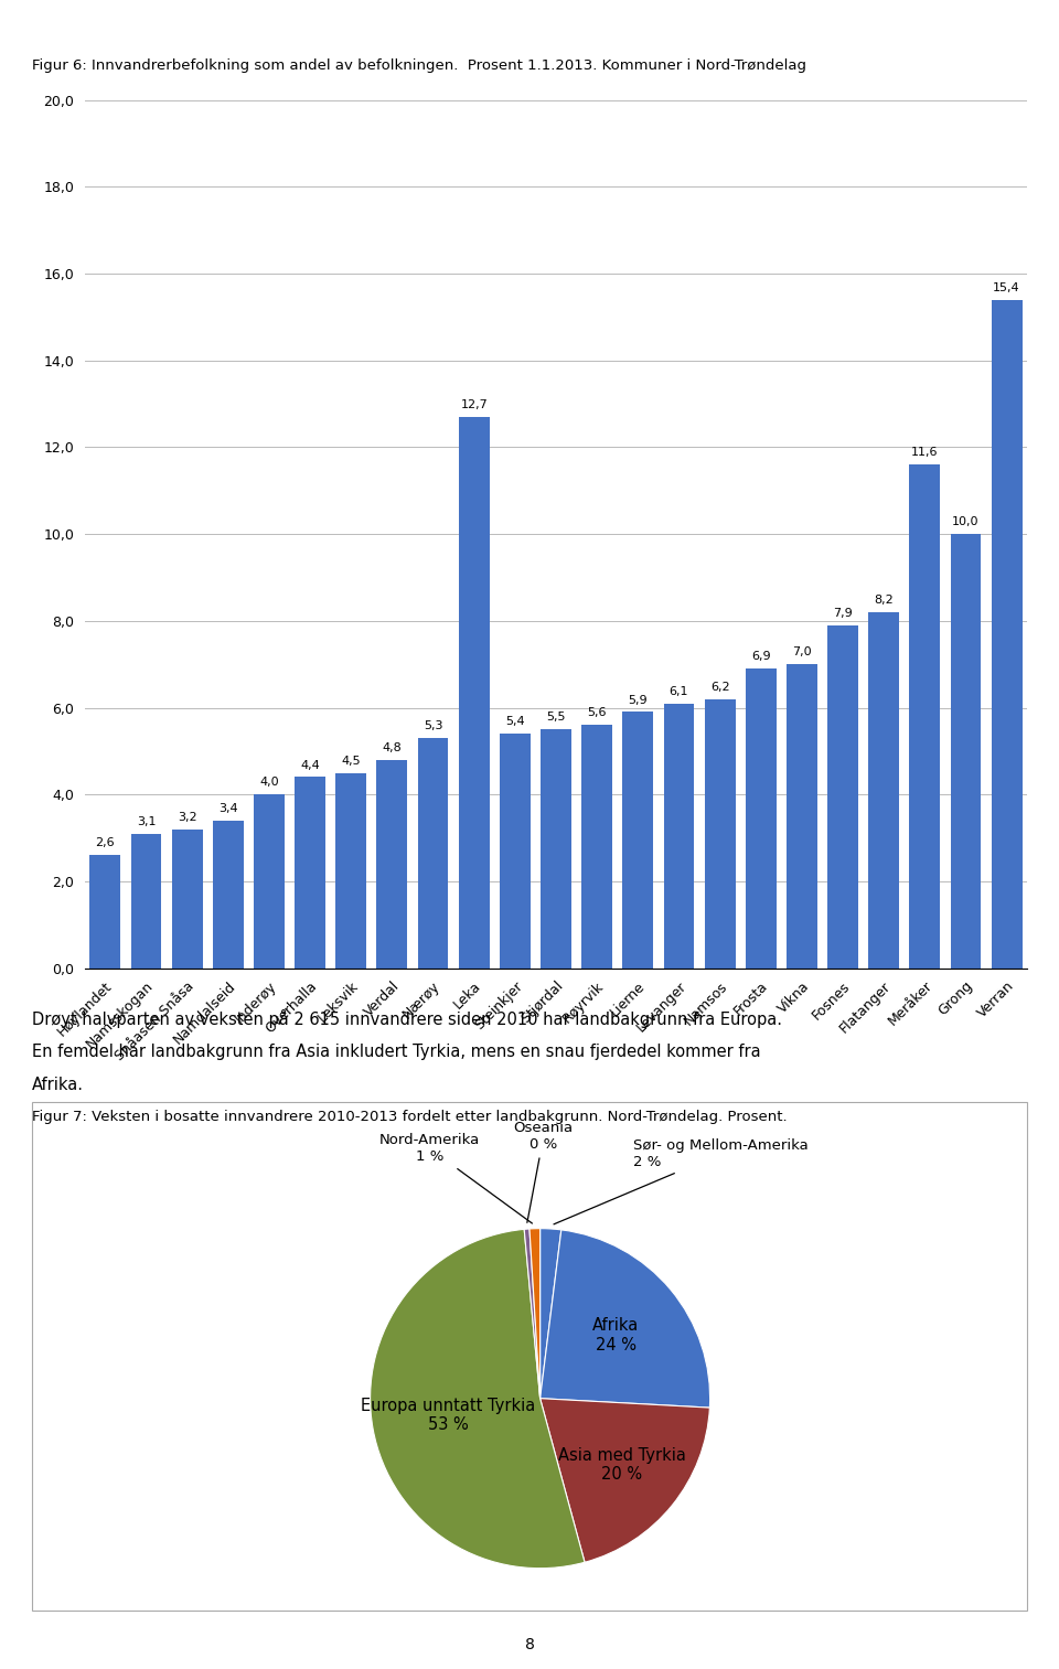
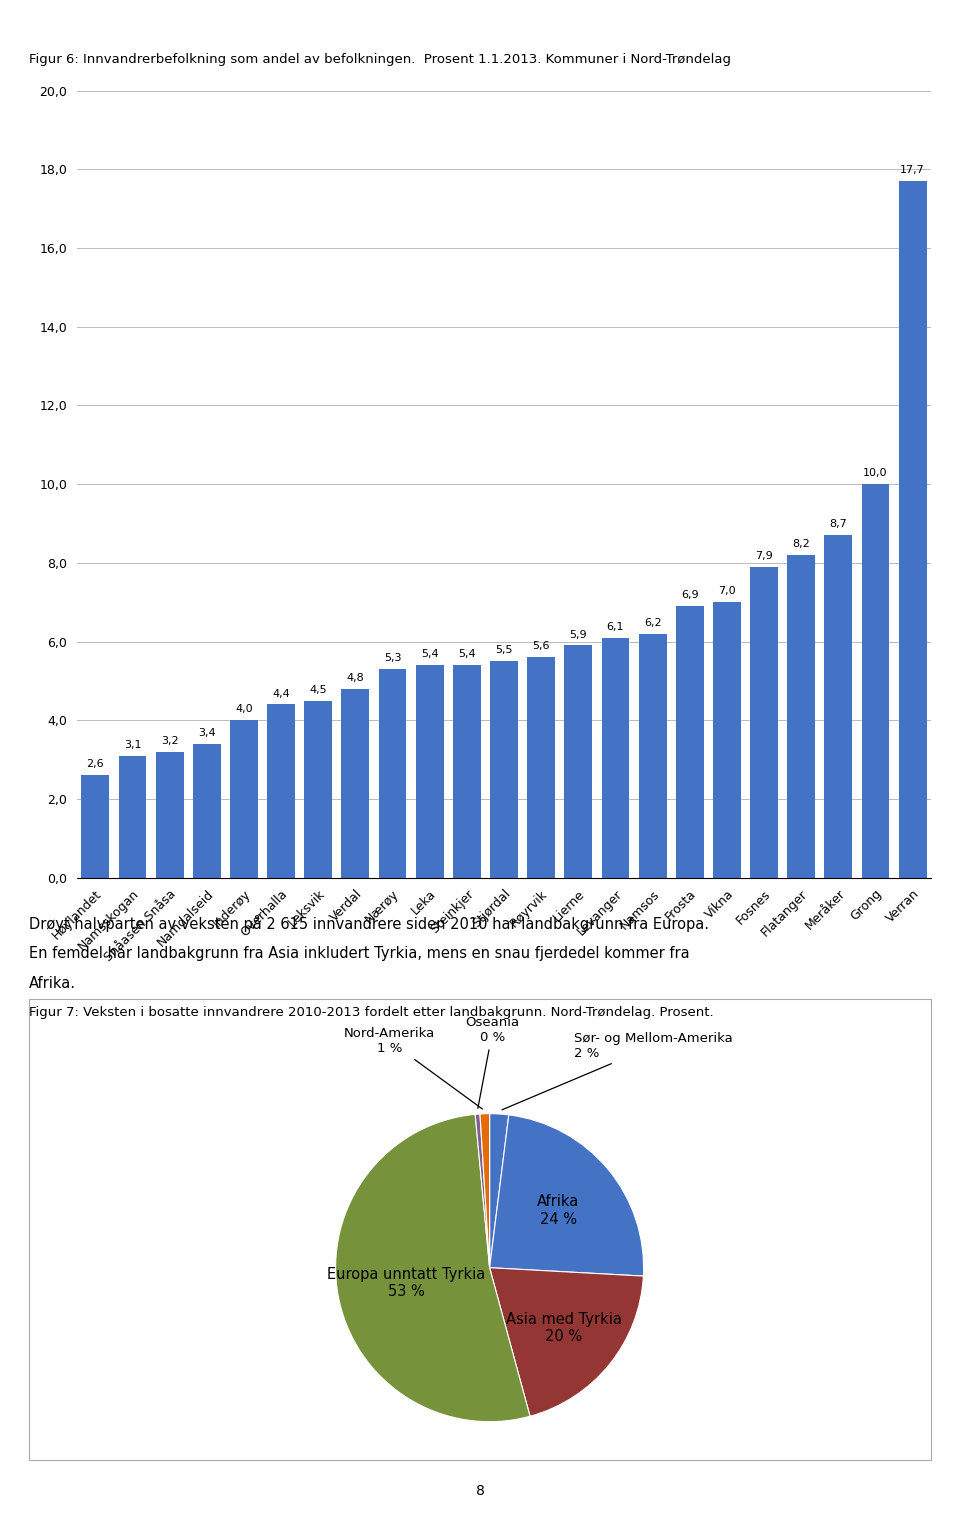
Leka: 12,7 -> 5,4
Meråker: 11,6 -> 8,7
Verran: 15,4 -> 17,7
